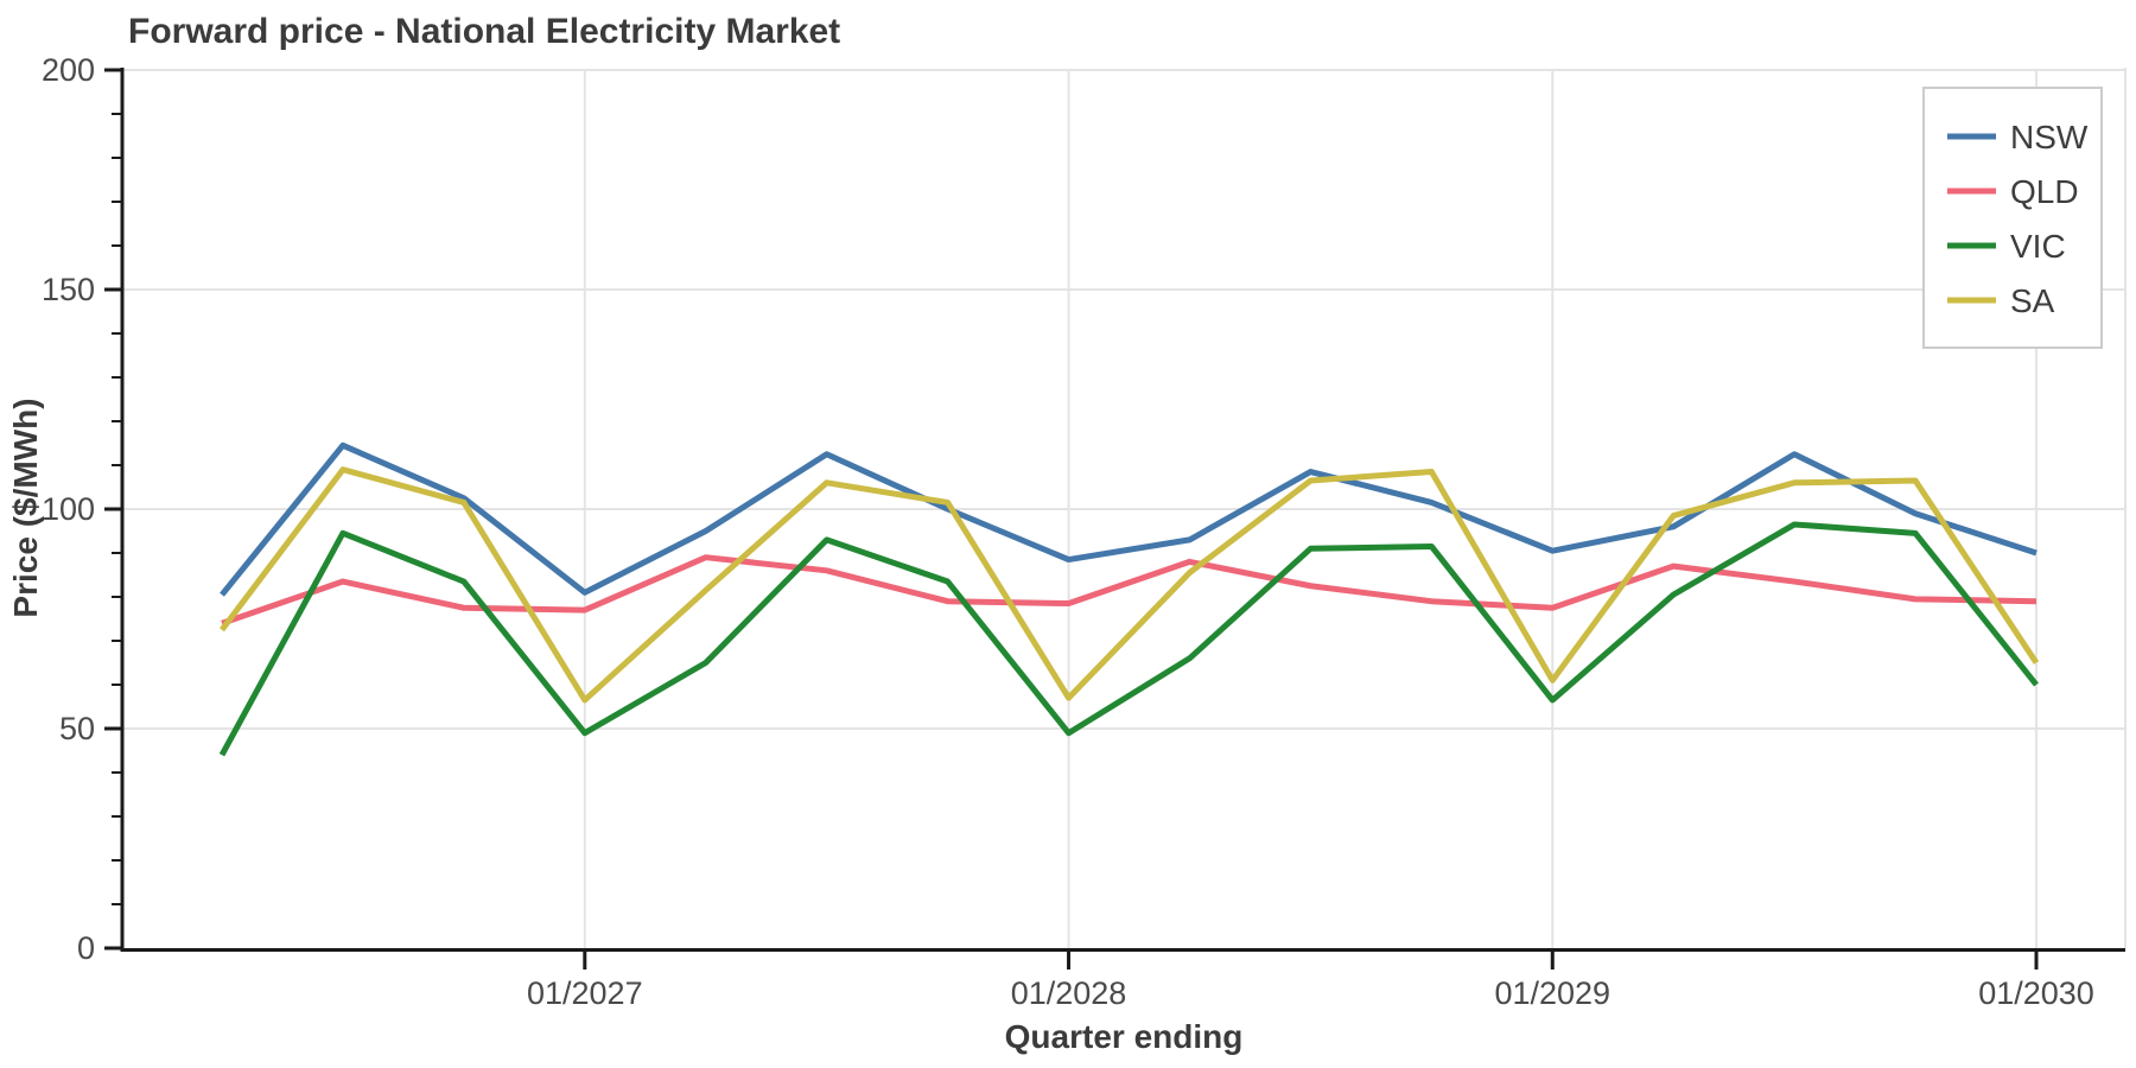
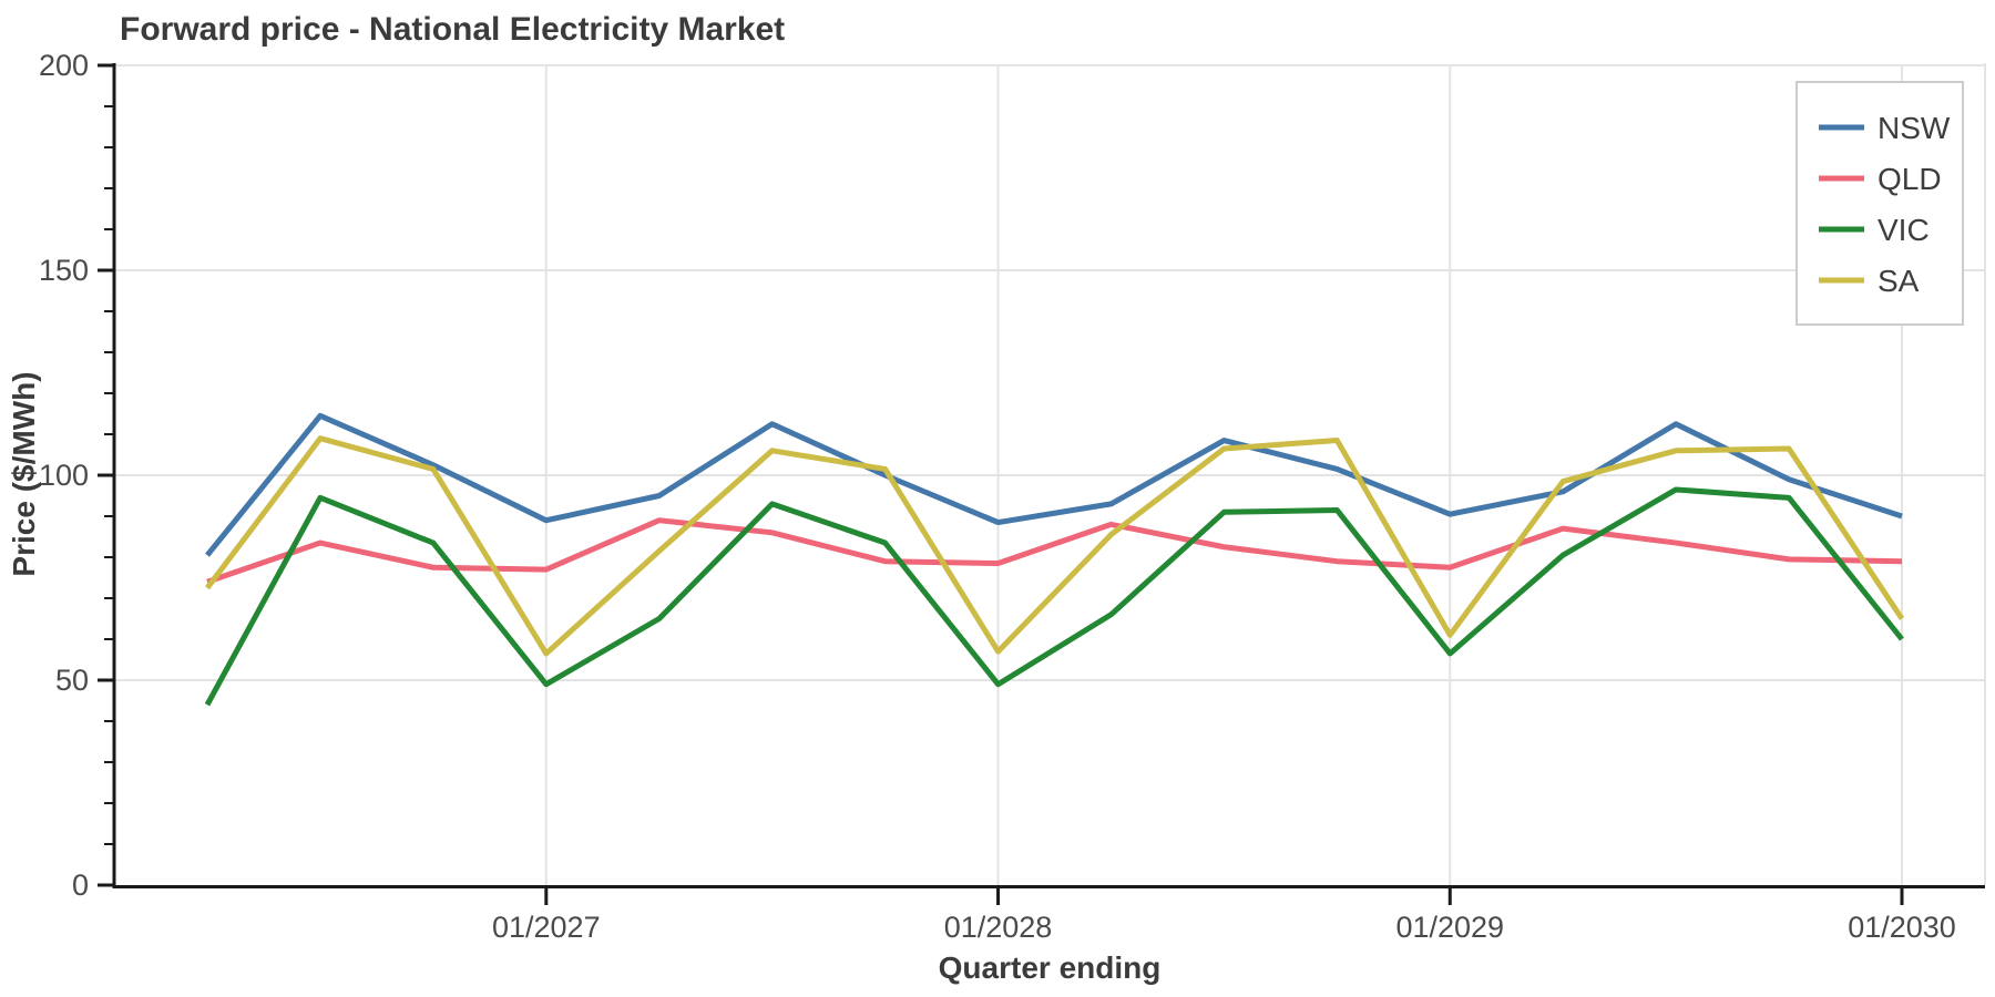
NSW/01/2027: 81 -> 89
